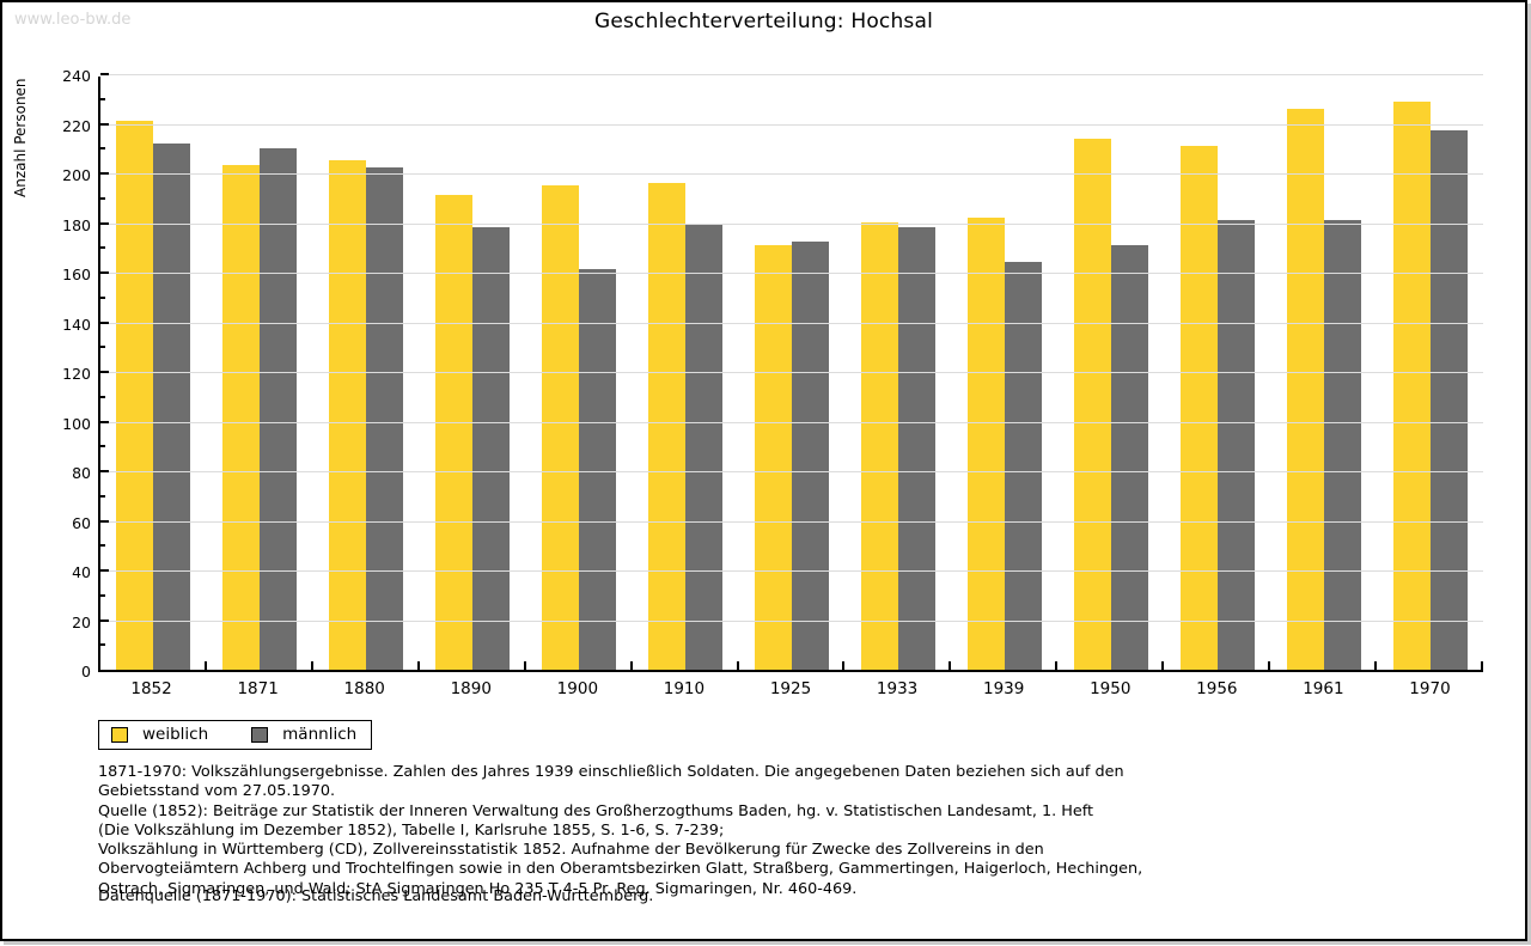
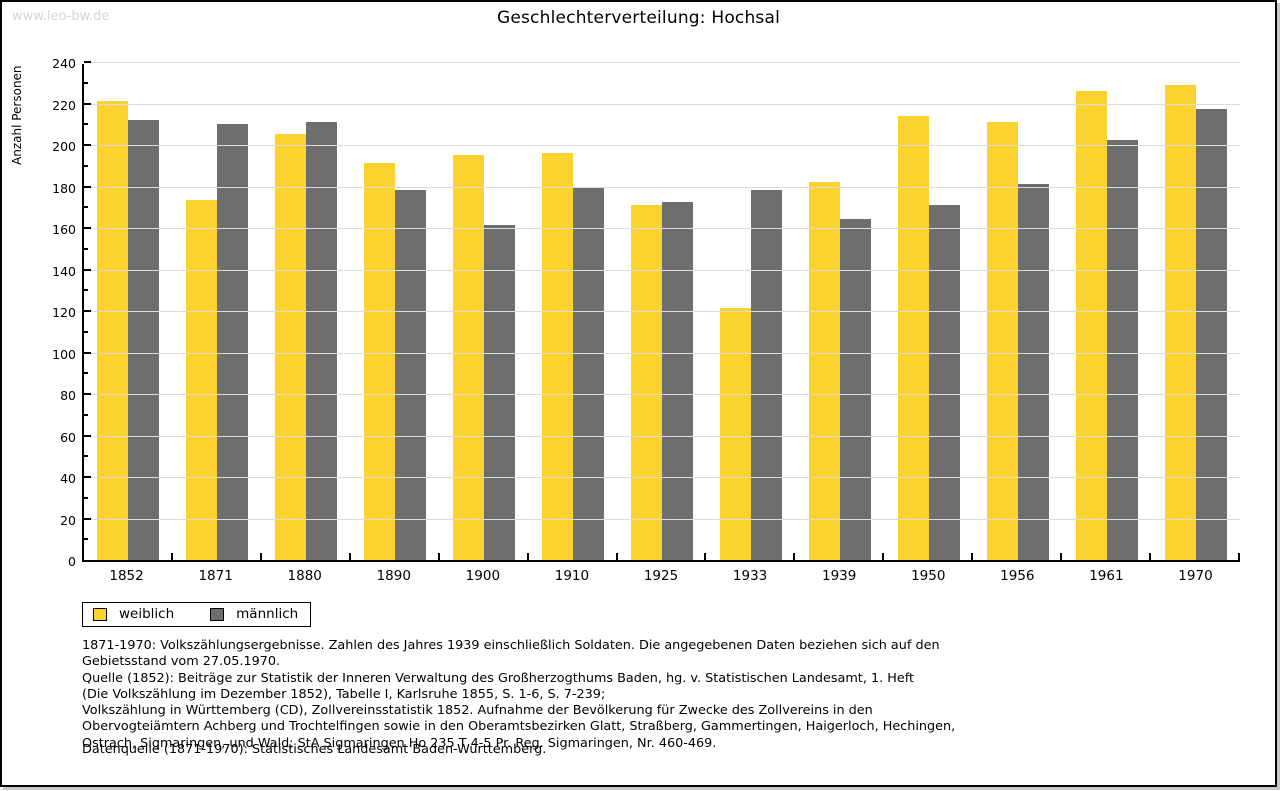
weiblich/1871: 204 -> 174
männlich/1880: 203 -> 212
weiblich/1933: 181 -> 122
männlich/1961: 182 -> 203
